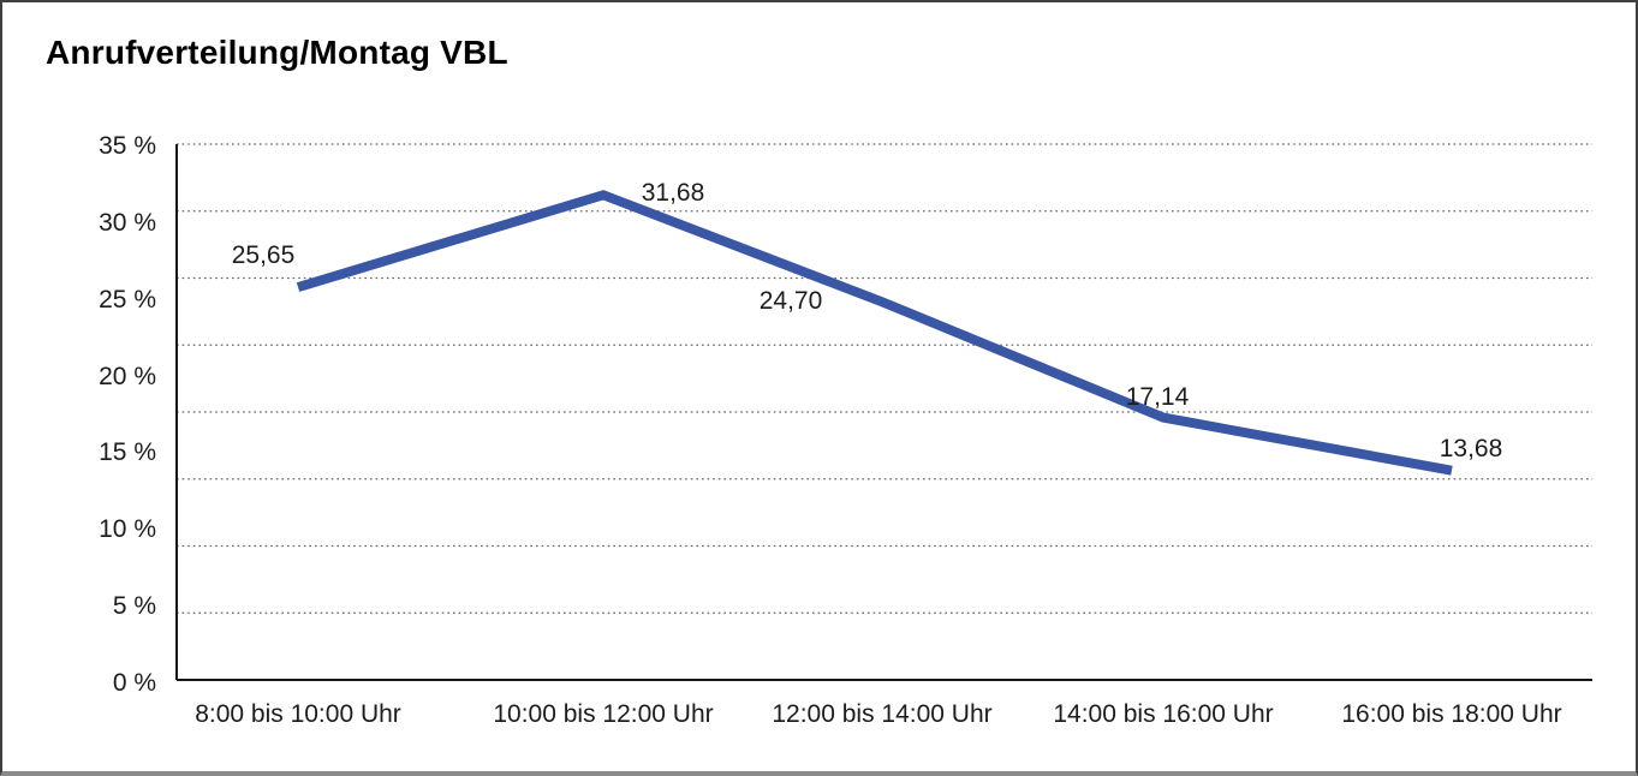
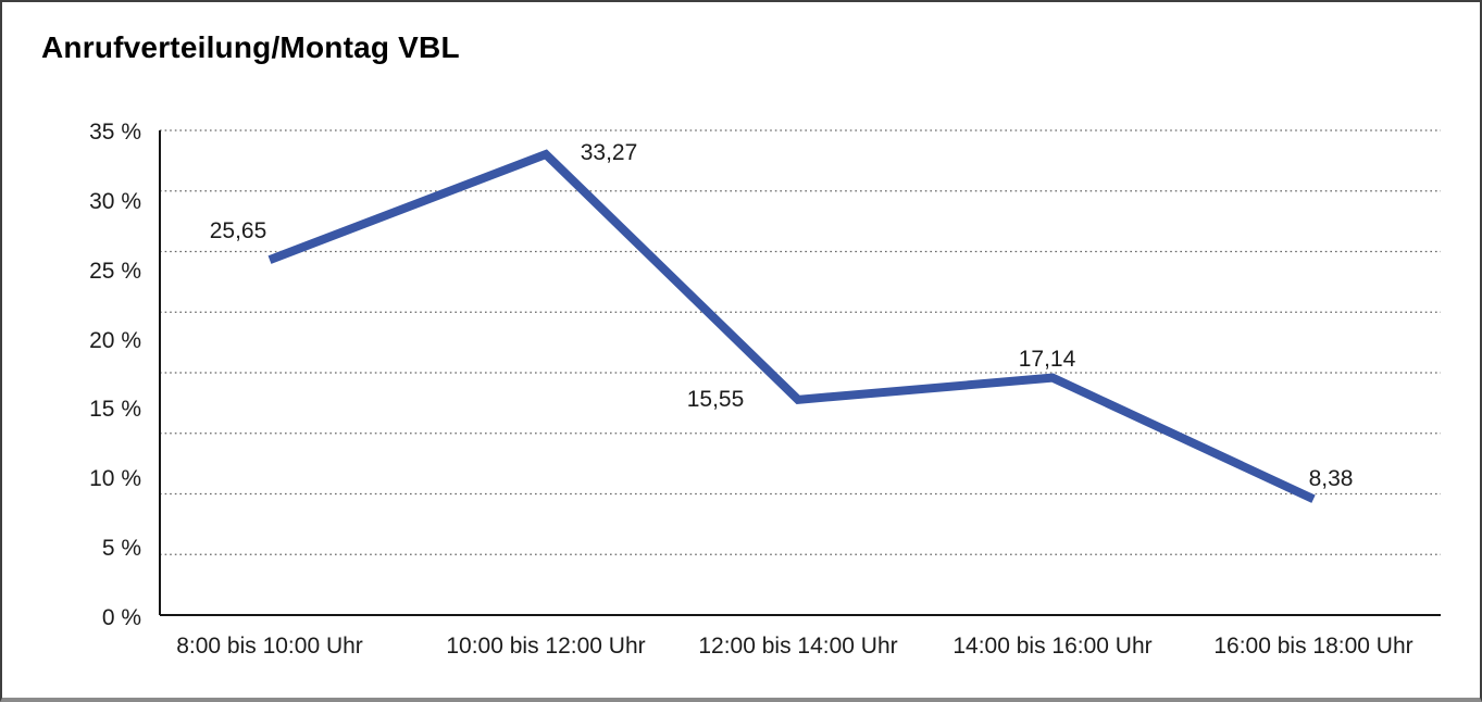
10:00 bis 12:00 Uhr: 31,68 -> 33,27
12:00 bis 14:00 Uhr: 24,70 -> 15,55
16:00 bis 18:00 Uhr: 13,68 -> 8,38
